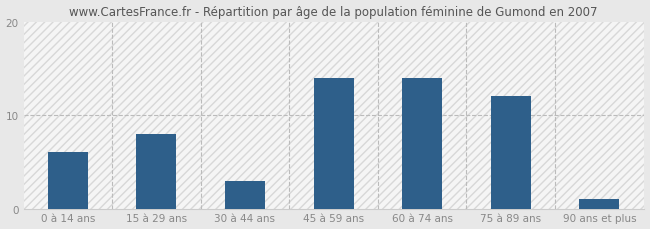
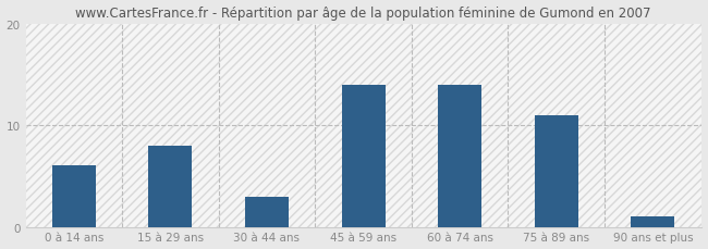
75 à 89 ans: 12 -> 11
